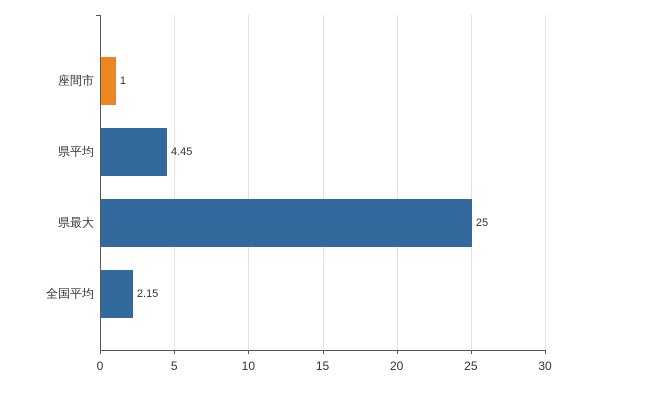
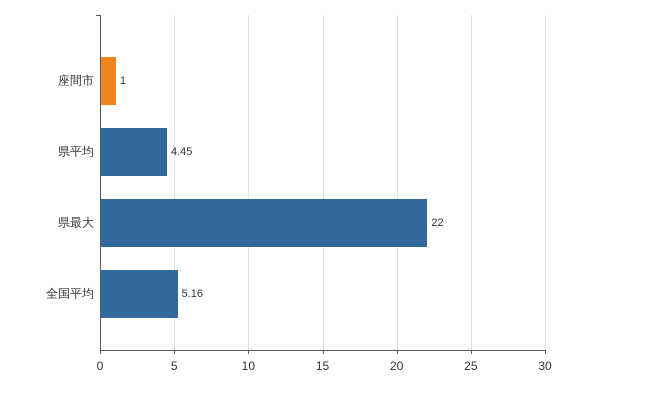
県最大: 25 -> 22
全国平均: 2.15 -> 5.16
